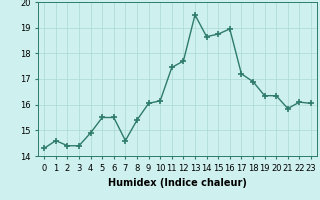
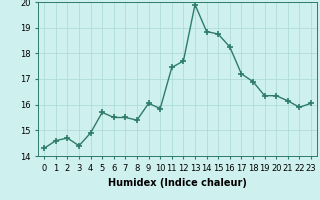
2: 14.40 -> 14.70
5: 15.50 -> 15.70
7: 14.60 -> 15.50
10: 16.15 -> 15.85
13: 19.50 -> 19.90
14: 18.65 -> 18.85
16: 18.95 -> 18.25
21: 15.85 -> 16.15
22: 16.10 -> 15.90
